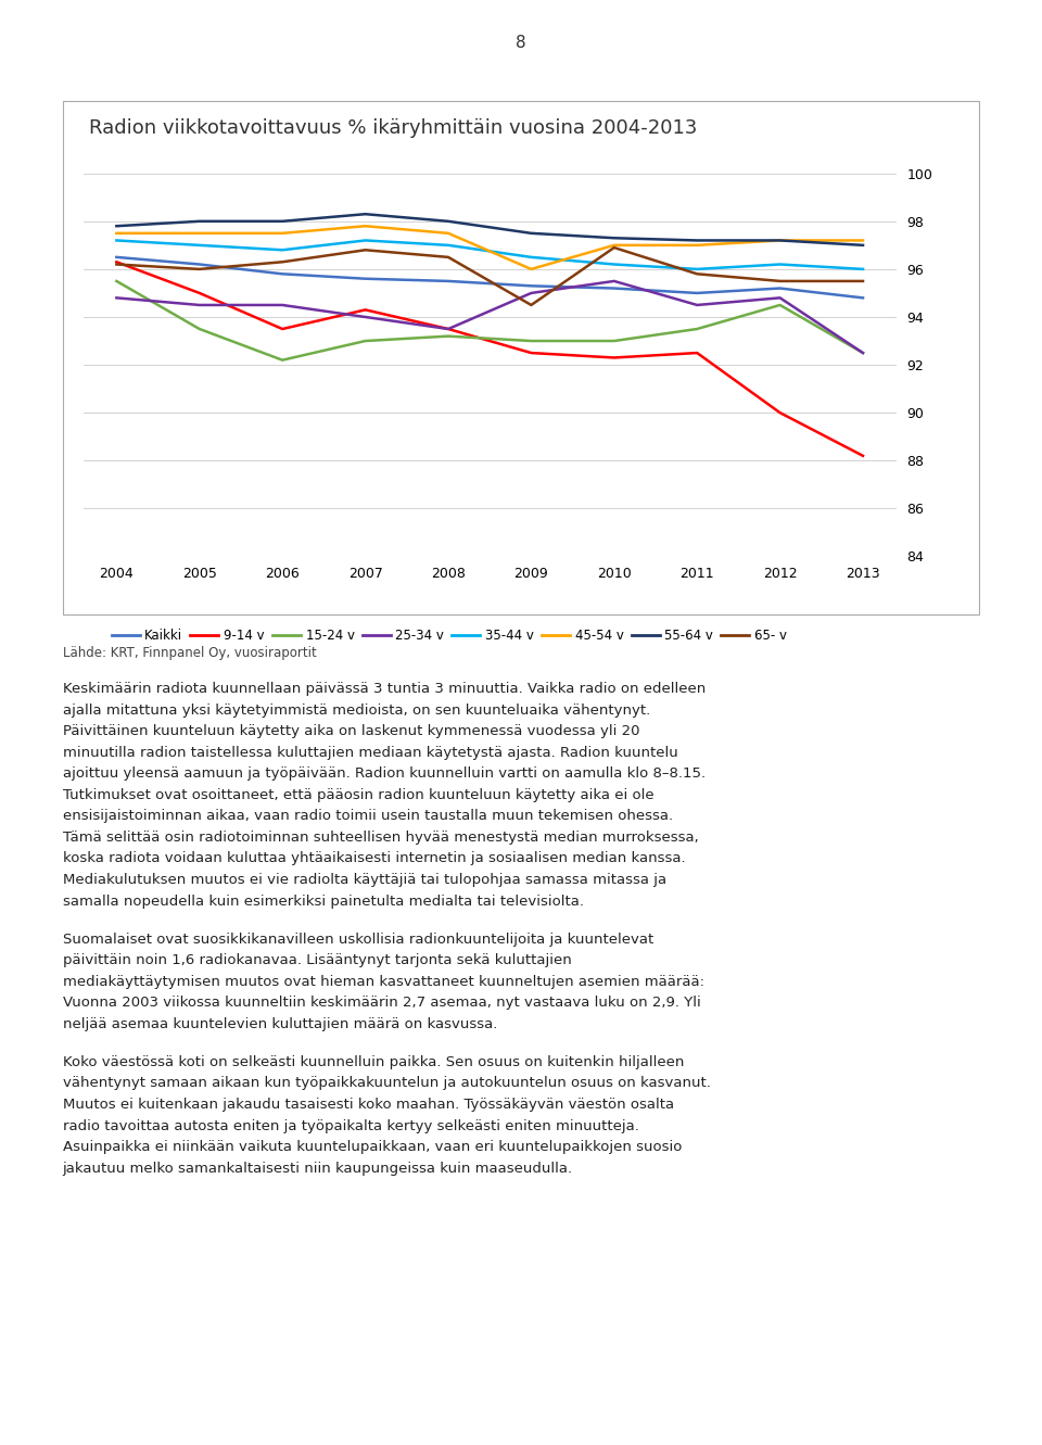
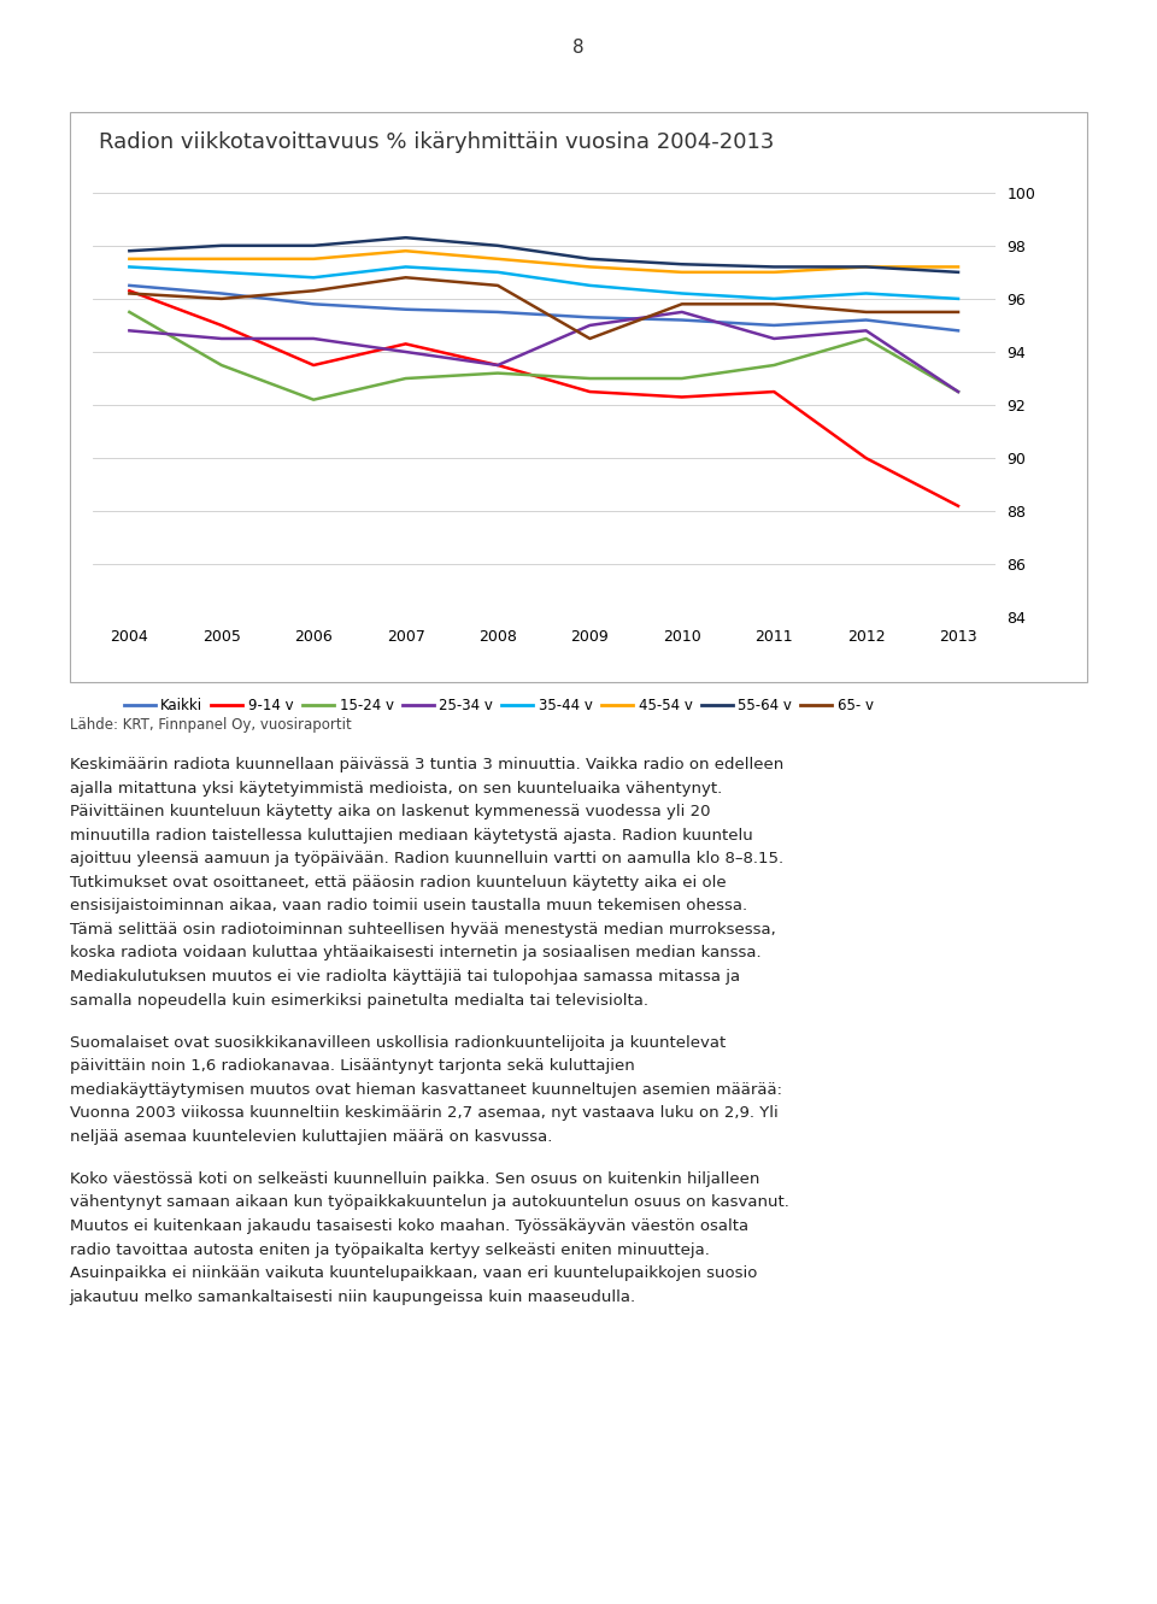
45-54 v/2009: 96.0 -> 97.2
65- v/2010: 96.9 -> 95.8
